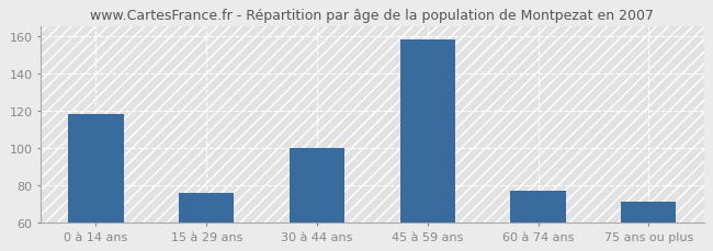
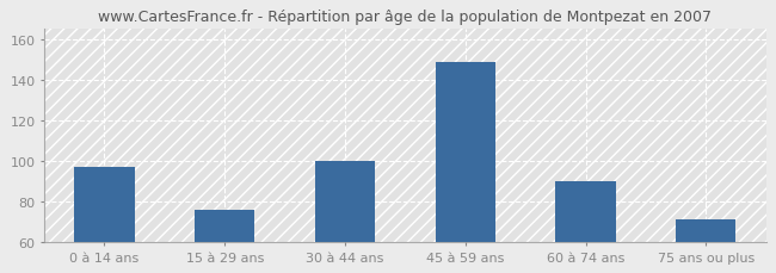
0 à 14 ans: 118 -> 97
45 à 59 ans: 158 -> 149
60 à 74 ans: 77 -> 90
